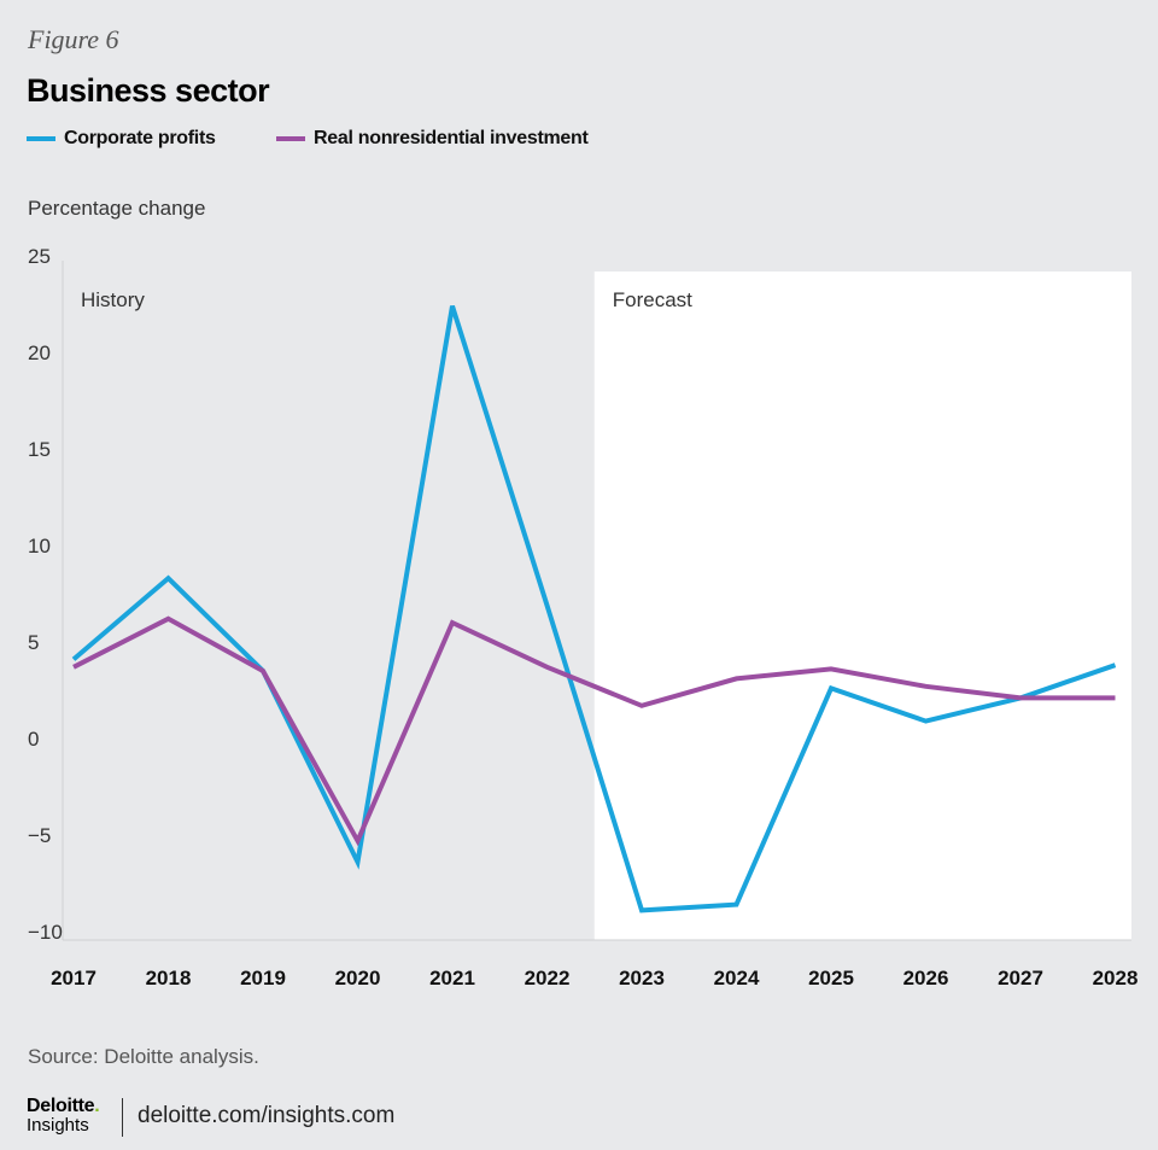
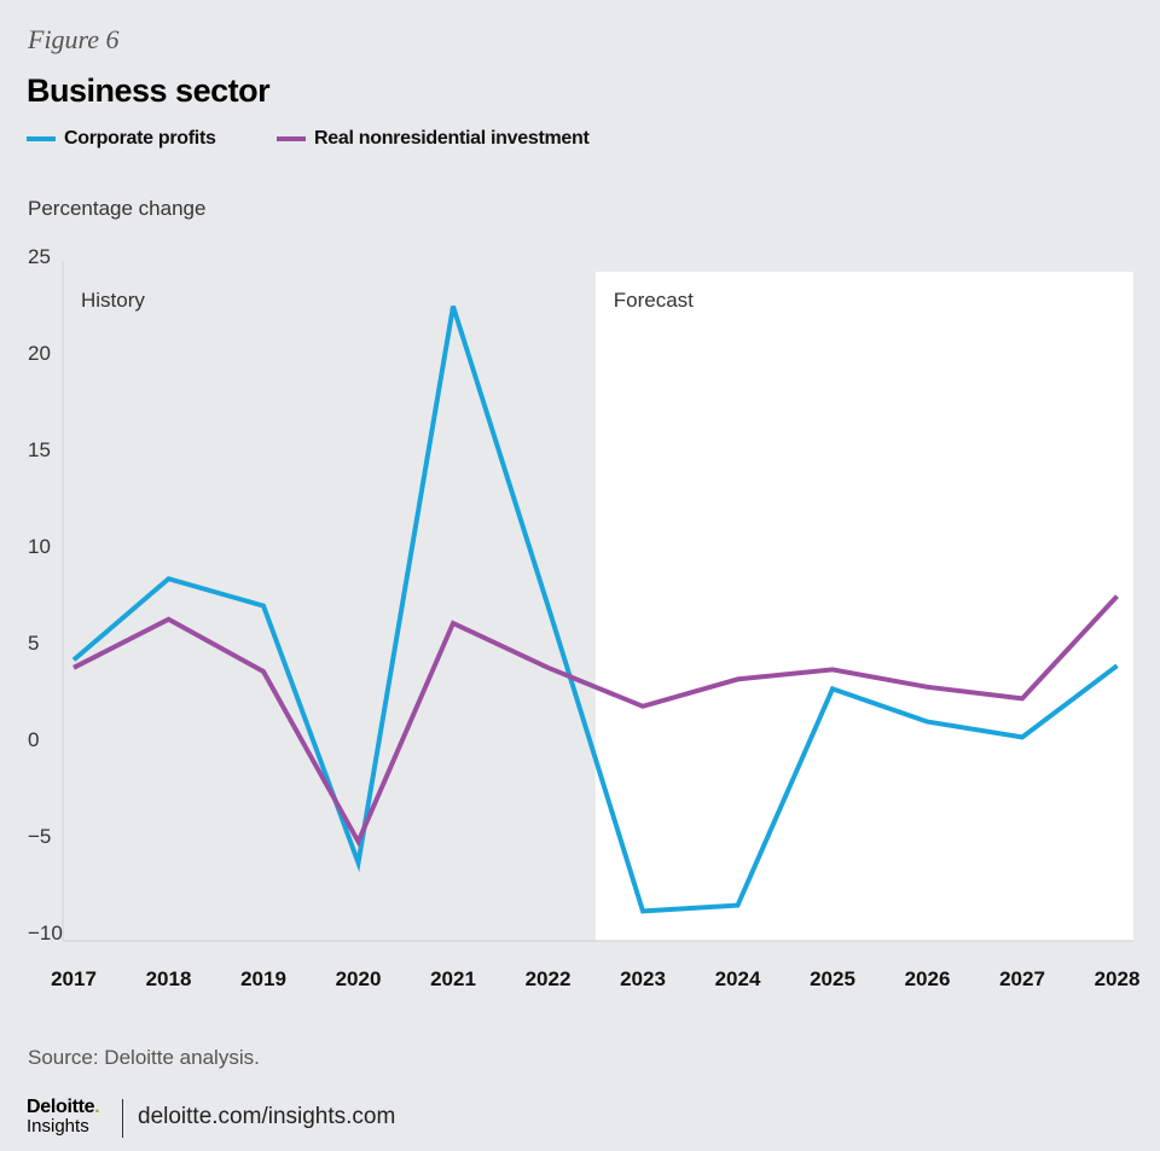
Corporate profits/2019: 3.5 -> 6.9
Corporate profits/2027: 2.1 -> 0.1
Real nonresidential investment/2028: 2.1 -> 7.4
